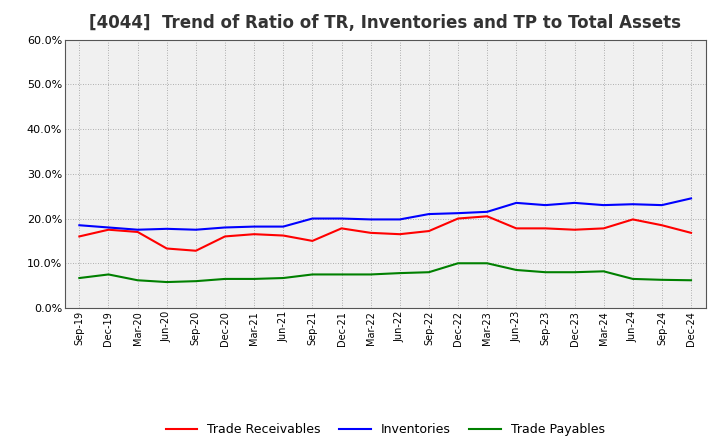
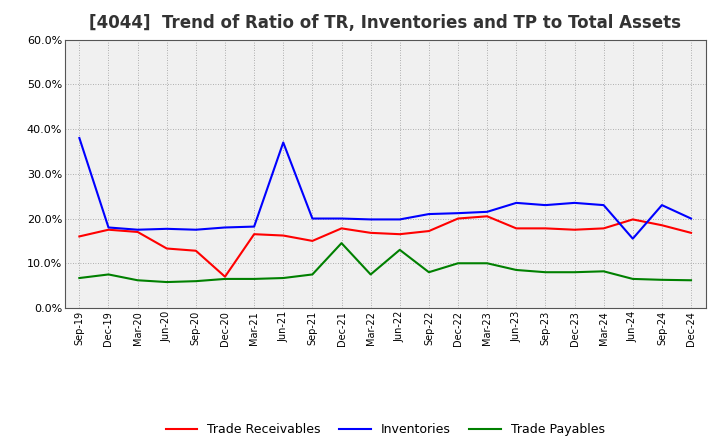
Inventories/Sep-19: 18.5% -> 38.0%
Trade Receivables/Dec-20: 16.0% -> 7.0%
Inventories/Jun-21: 18.2% -> 37.0%
Trade Payables/Dec-21: 7.5% -> 14.5%
Trade Payables/Jun-22: 7.8% -> 13.0%
Inventories/Jun-24: 23.2% -> 15.5%
Inventories/Dec-24: 24.5% -> 20.0%
